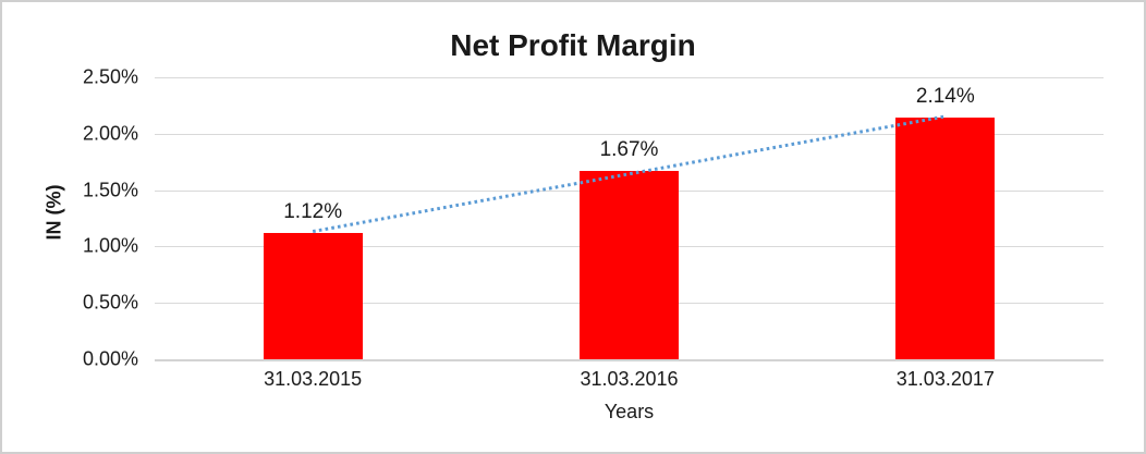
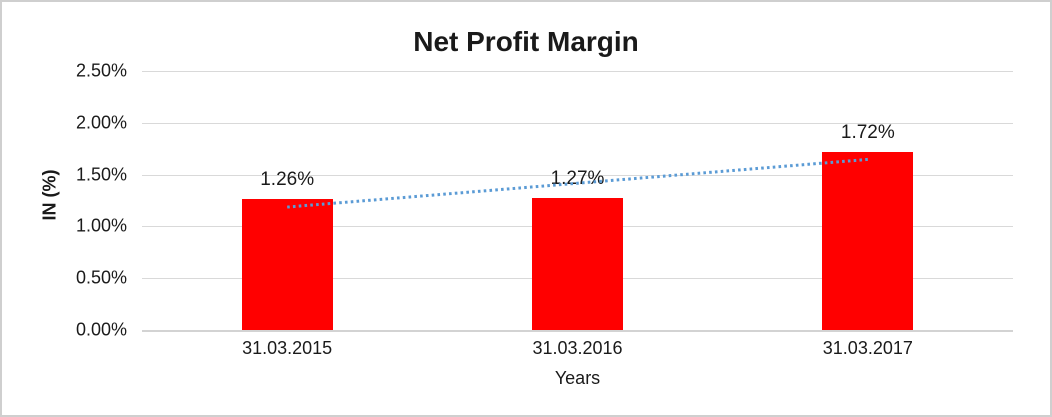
31.03.2015: 1.12% -> 1.26%
31.03.2016: 1.67% -> 1.27%
31.03.2017: 2.14% -> 1.72%
